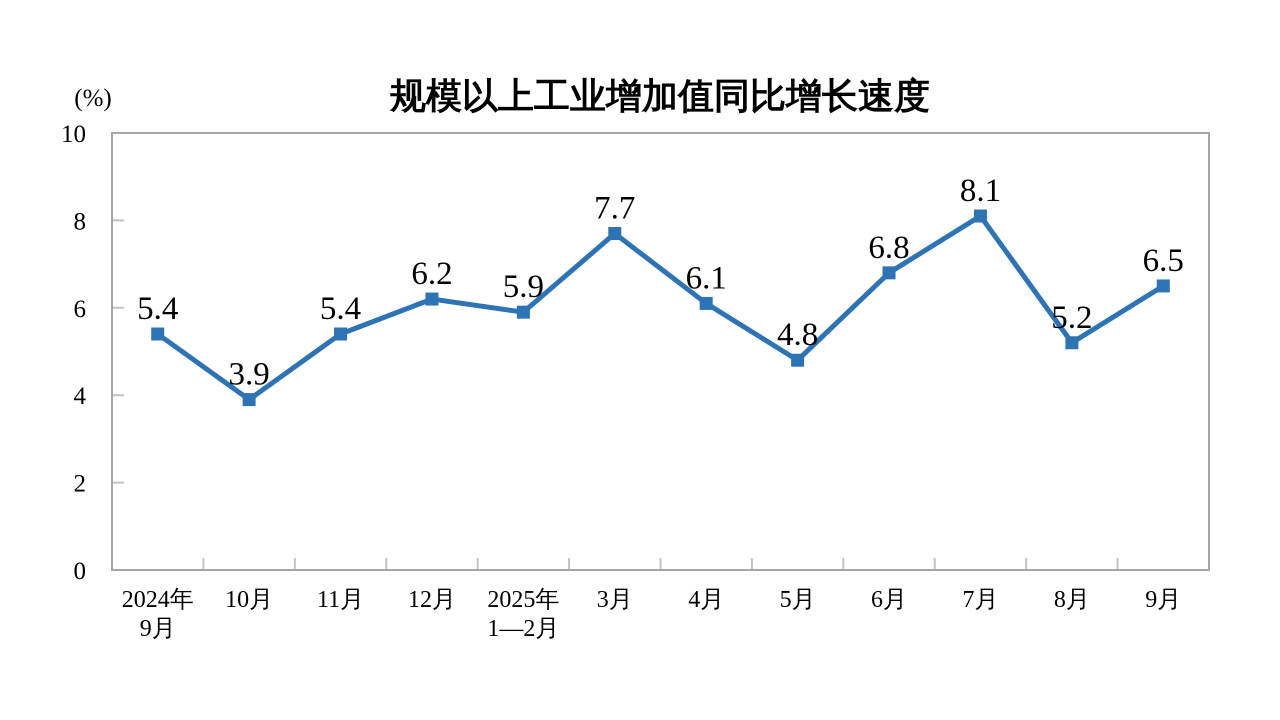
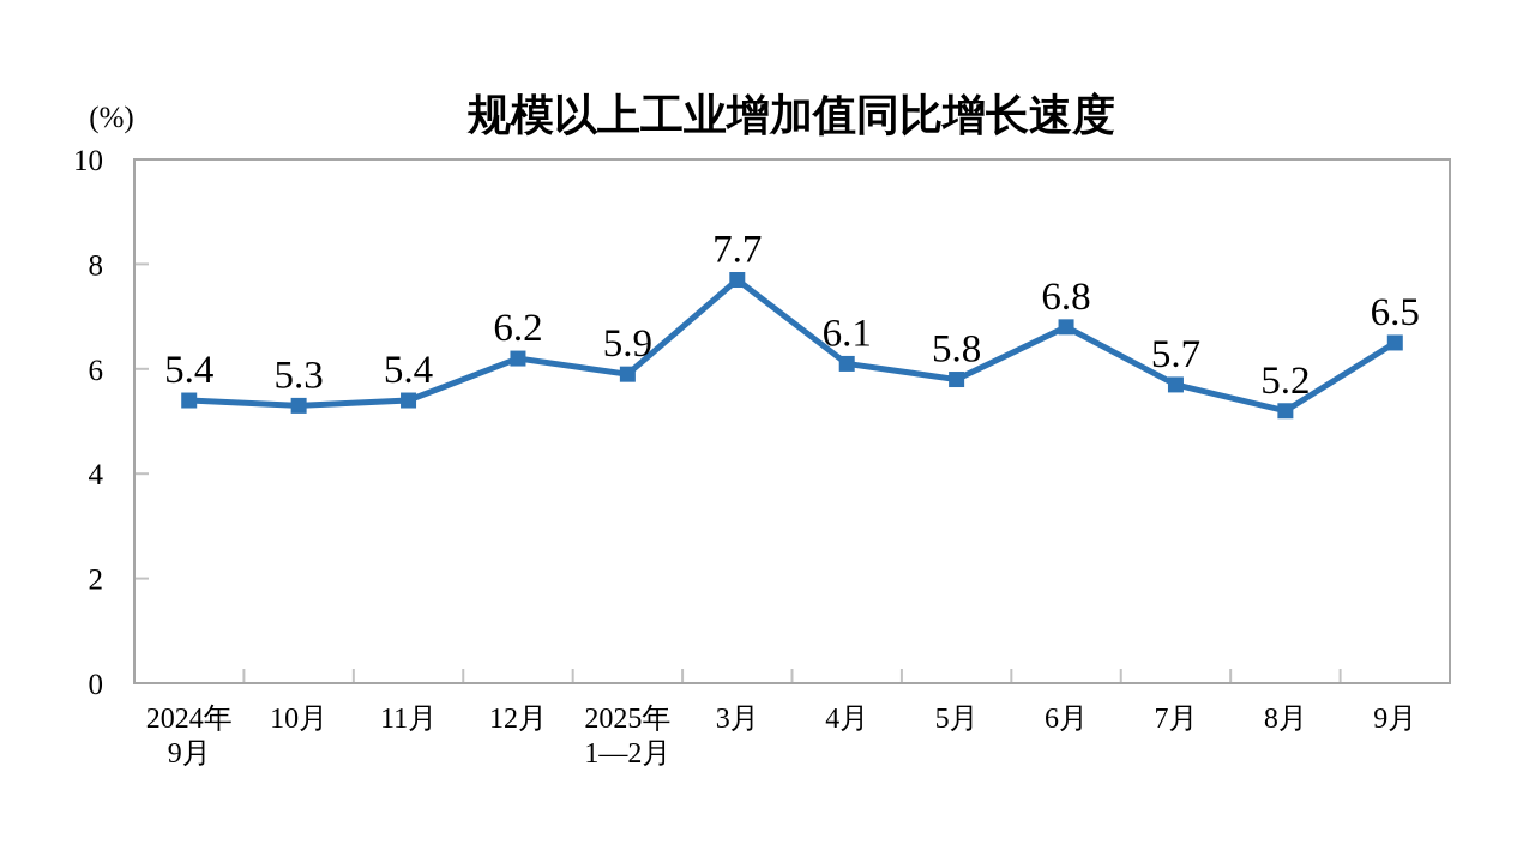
10月: 3.9 -> 5.3
5月: 4.8 -> 5.8
7月: 8.1 -> 5.7
